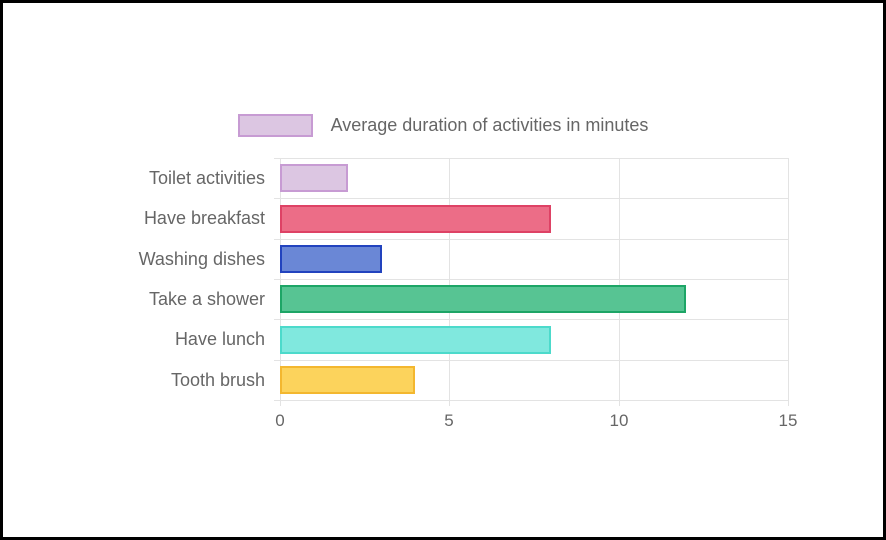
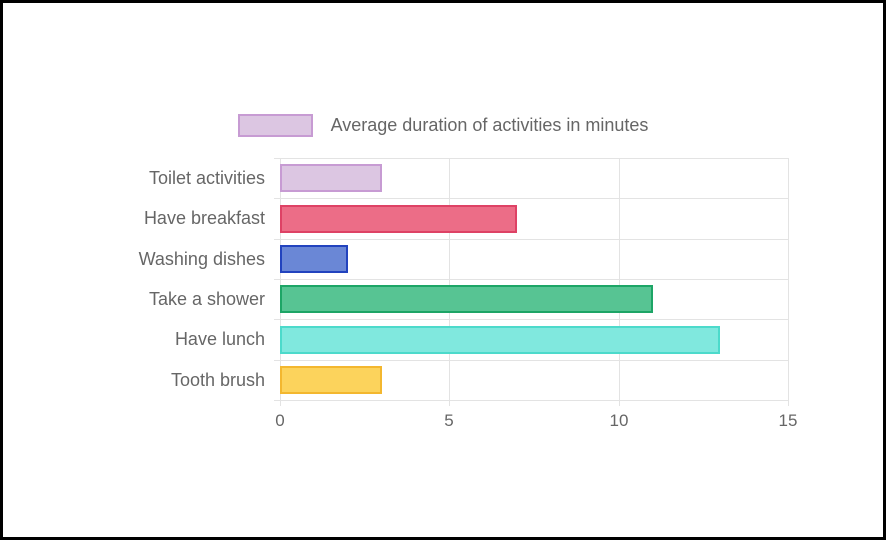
Toilet activities: 2 -> 3
Have breakfast: 8 -> 7
Washing dishes: 3 -> 2
Take a shower: 12 -> 11
Have lunch: 8 -> 13
Tooth brush: 4 -> 3
